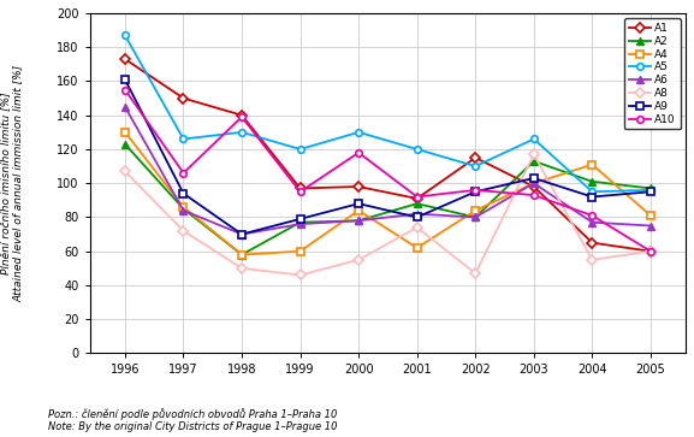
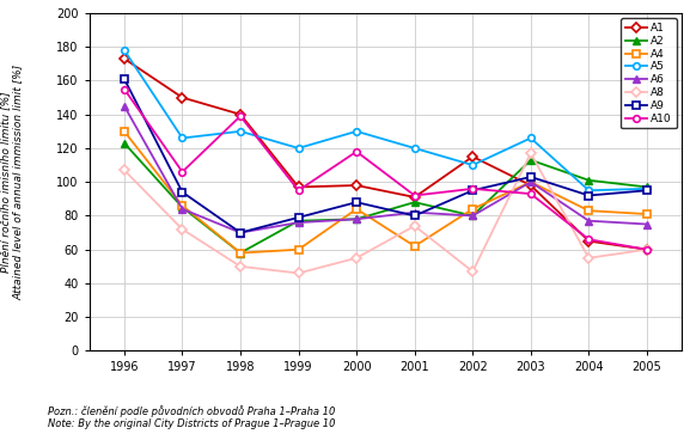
A5/1996: 187 -> 178
A4/2004: 111 -> 83
A10/2004: 81 -> 66
